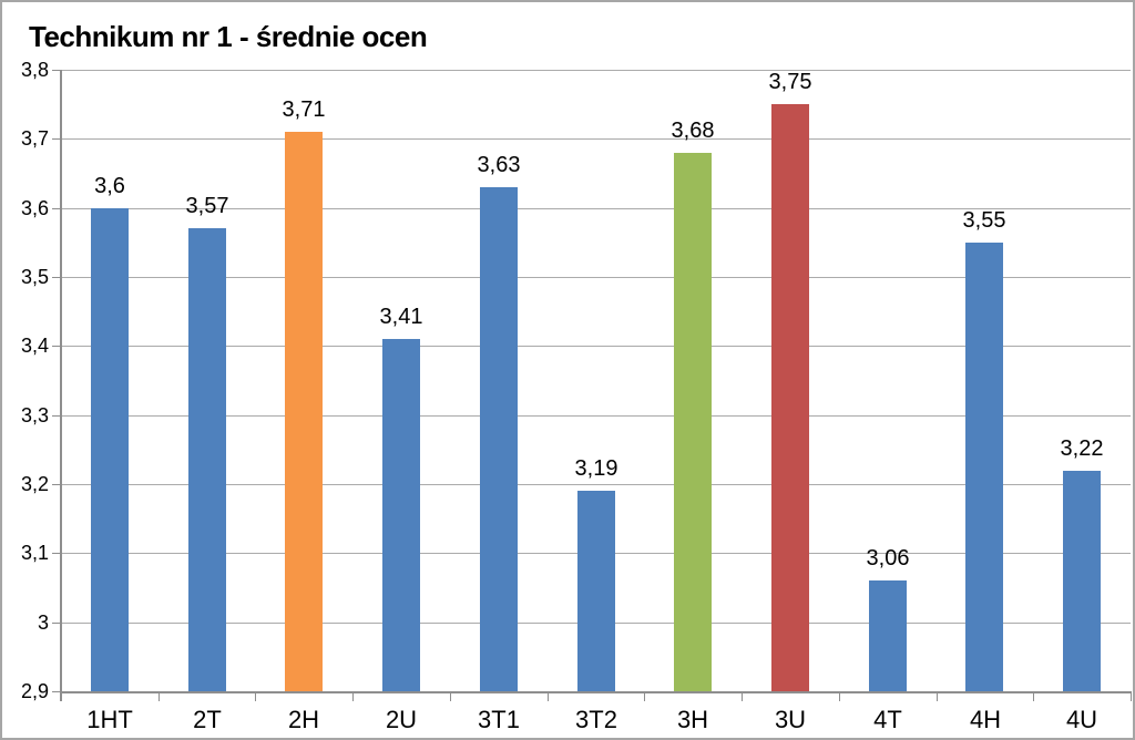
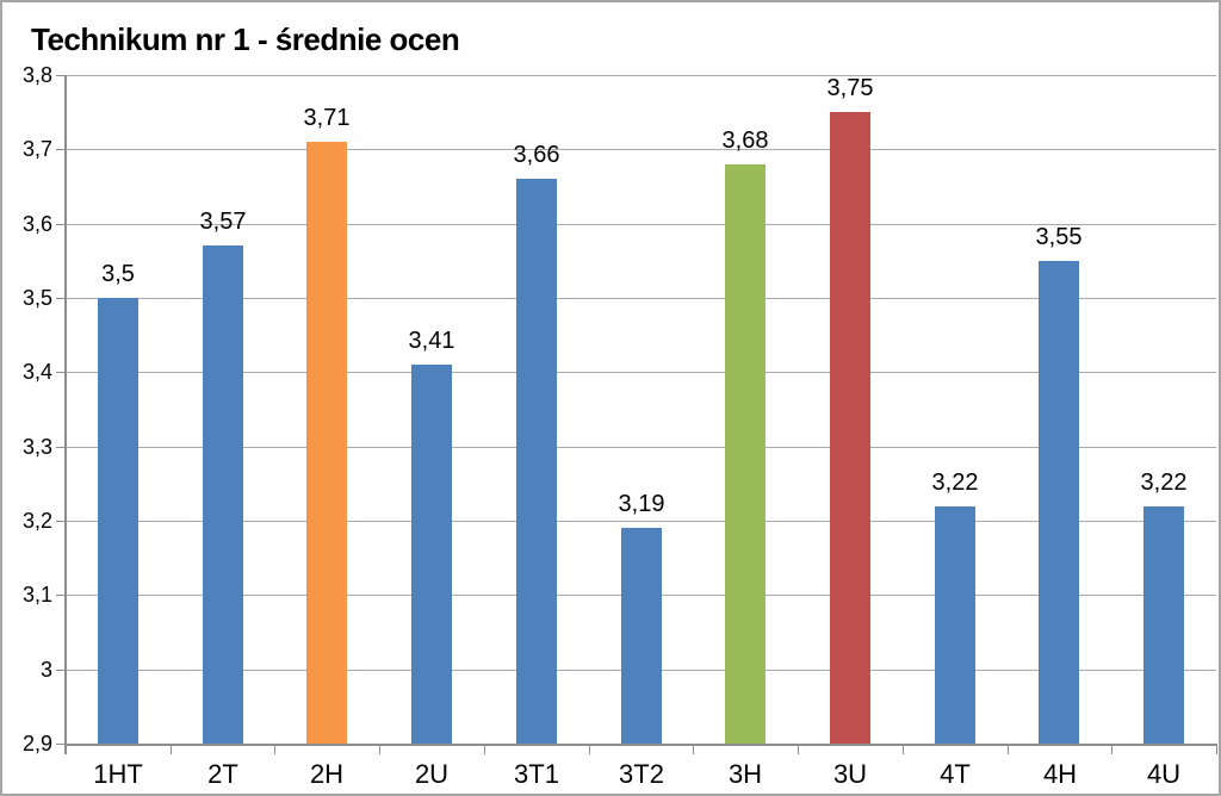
1HT: 3,6 -> 3,5
3T1: 3,63 -> 3,66
4T: 3,06 -> 3,22
